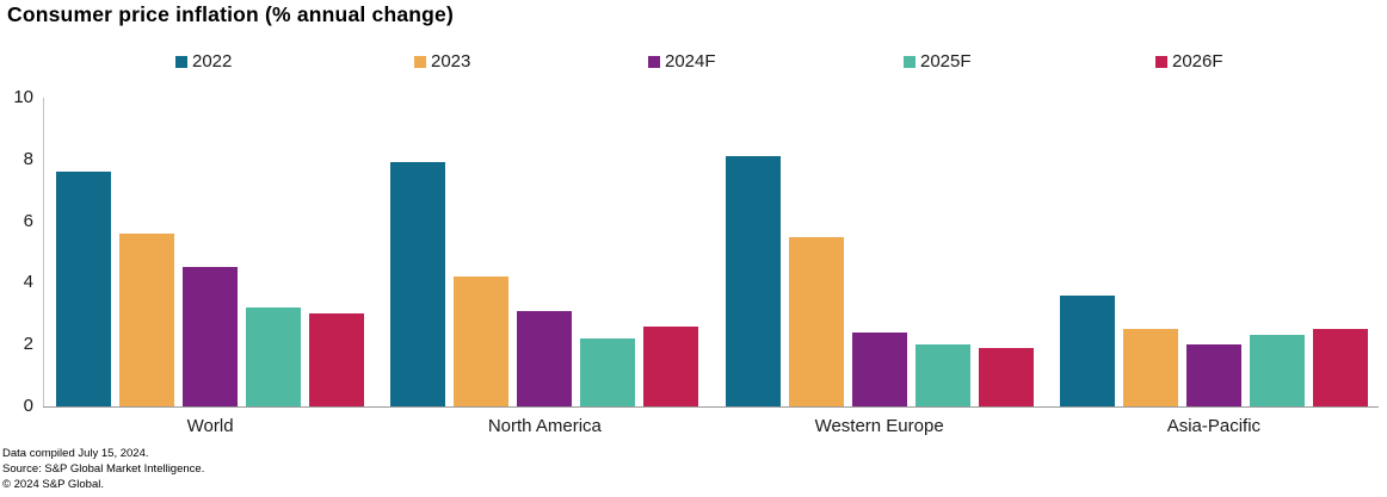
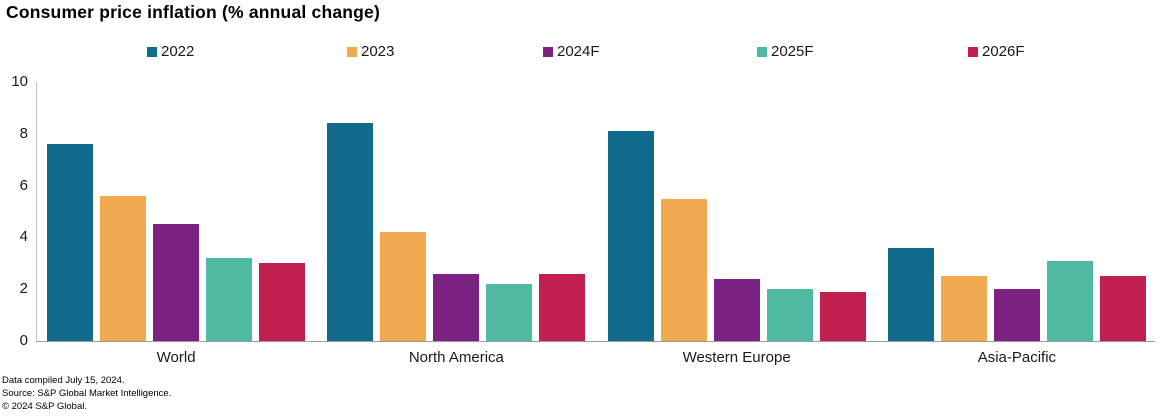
2022/North America: 7.9 -> 8.4
2024F/North America: 3.1 -> 2.6
2025F/Asia-Pacific: 2.3 -> 3.1
